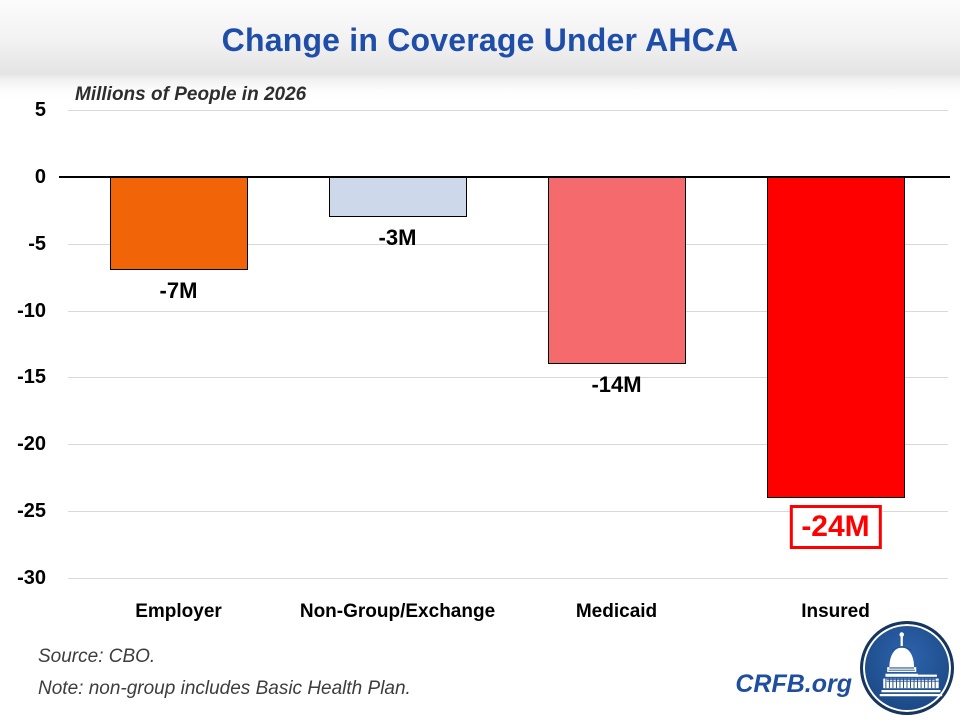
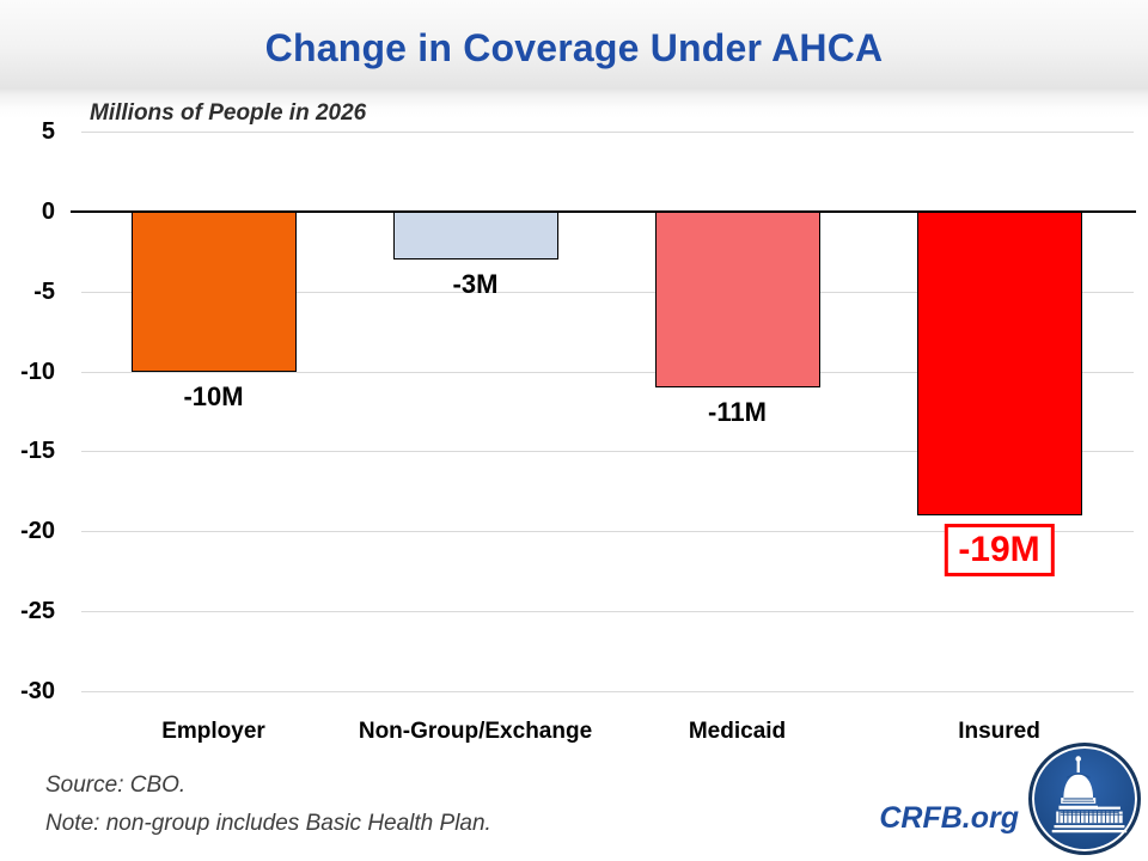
Employer: -7M -> -10M
Medicaid: -14M -> -11M
Insured: -24M -> -19M
